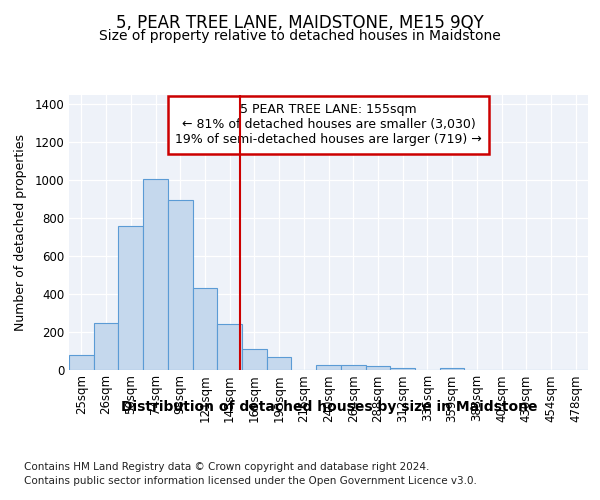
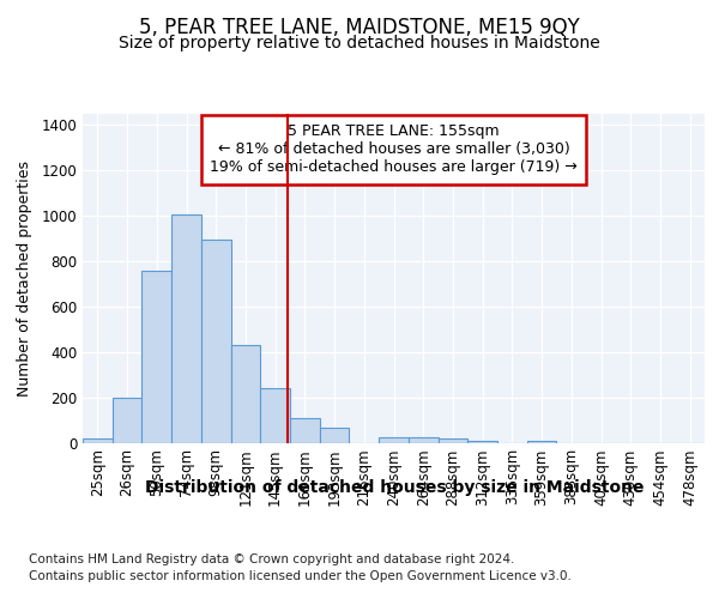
25sqm: 80 -> 20
26sqm: 250 -> 200
